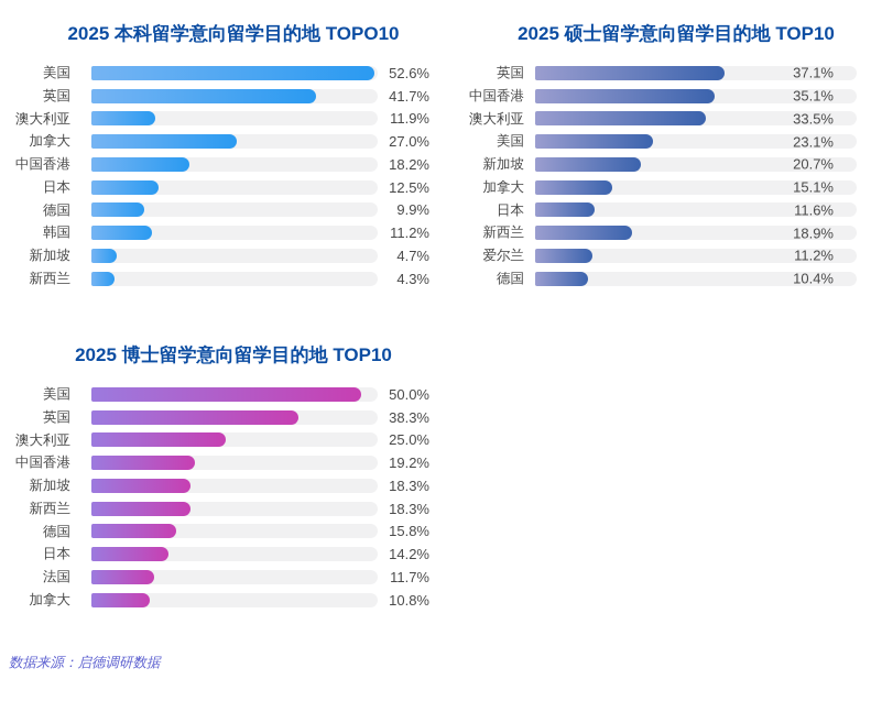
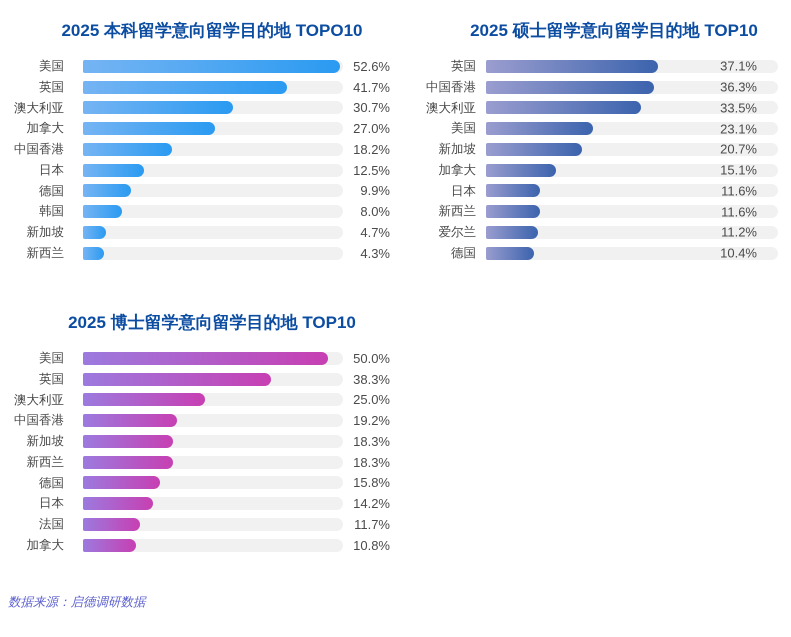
2025 本科留学意向留学目的地 TOPO10/澳大利亚: 11.9% -> 30.7%
2025 本科留学意向留学目的地 TOPO10/韩国: 11.2% -> 8.0%
2025 硕士留学意向留学目的地 TOP10/中国香港: 35.1% -> 36.3%
2025 硕士留学意向留学目的地 TOP10/新西兰: 18.9% -> 11.6%
